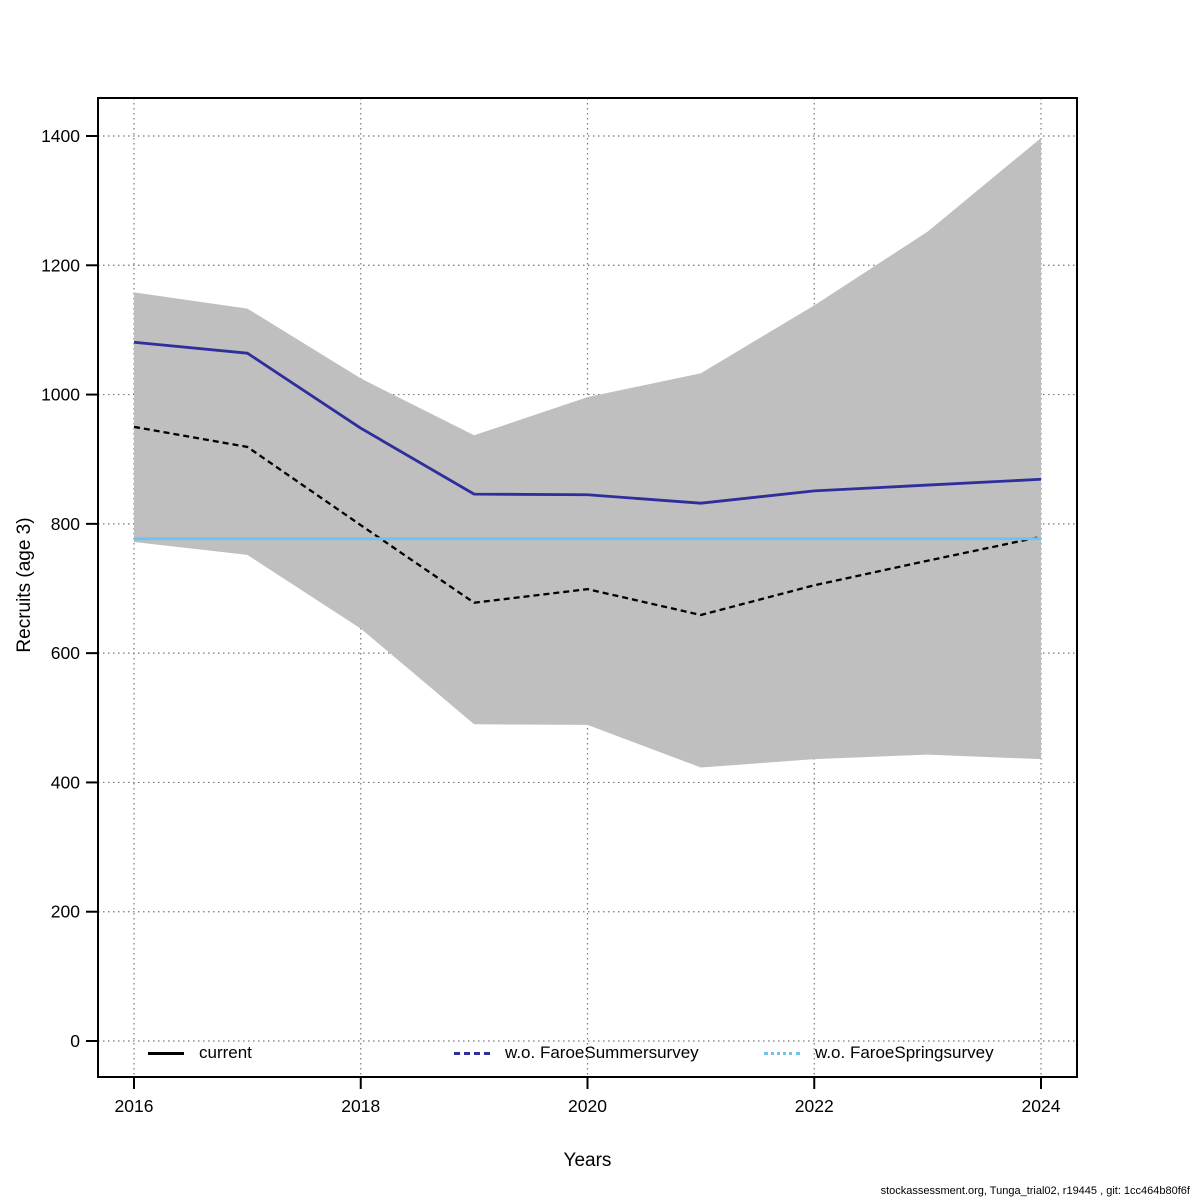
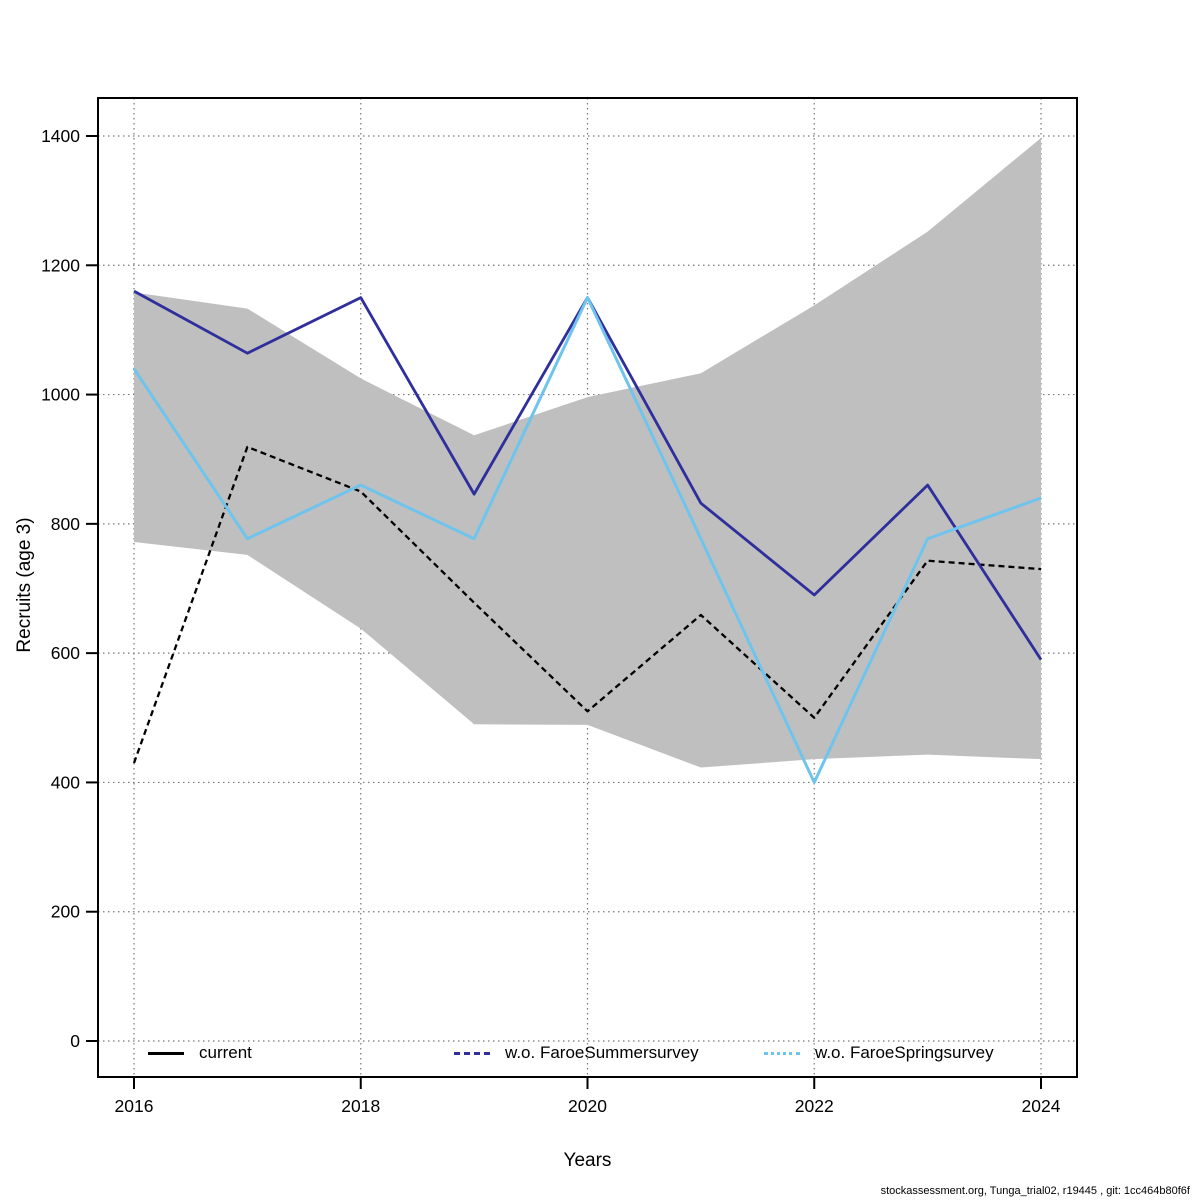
current/2016: 950 -> 430
w.o. FaroeSummersurvey/2016: 1080 -> 1160
w.o. FaroeSpringsurvey/2016: 780 -> 1040
current/2018: 800 -> 850
w.o. FaroeSummersurvey/2018: 950 -> 1150
w.o. FaroeSpringsurvey/2018: 780 -> 860
current/2020: 700 -> 510
w.o. FaroeSummersurvey/2020: 840 -> 1150
w.o. FaroeSpringsurvey/2020: 780 -> 1150
current/2022: 700 -> 500
w.o. FaroeSummersurvey/2022: 850 -> 690
w.o. FaroeSpringsurvey/2022: 780 -> 400
current/2024: 780 -> 730
w.o. FaroeSummersurvey/2024: 870 -> 590
w.o. FaroeSpringsurvey/2024: 780 -> 840
